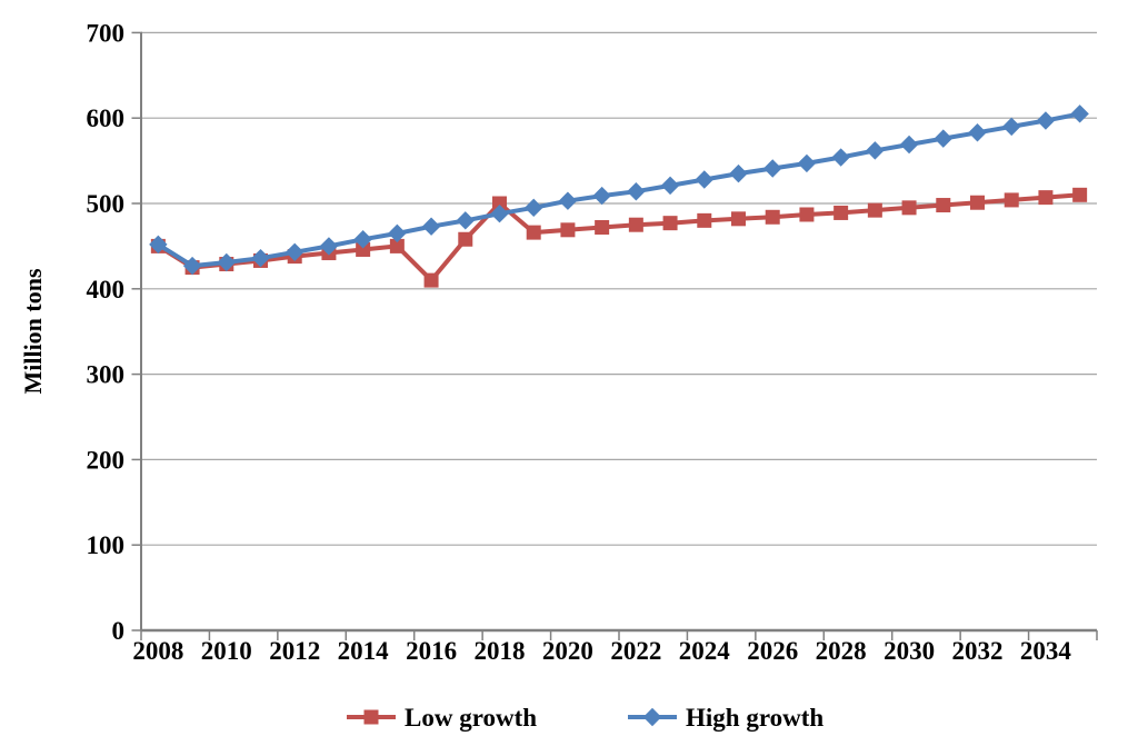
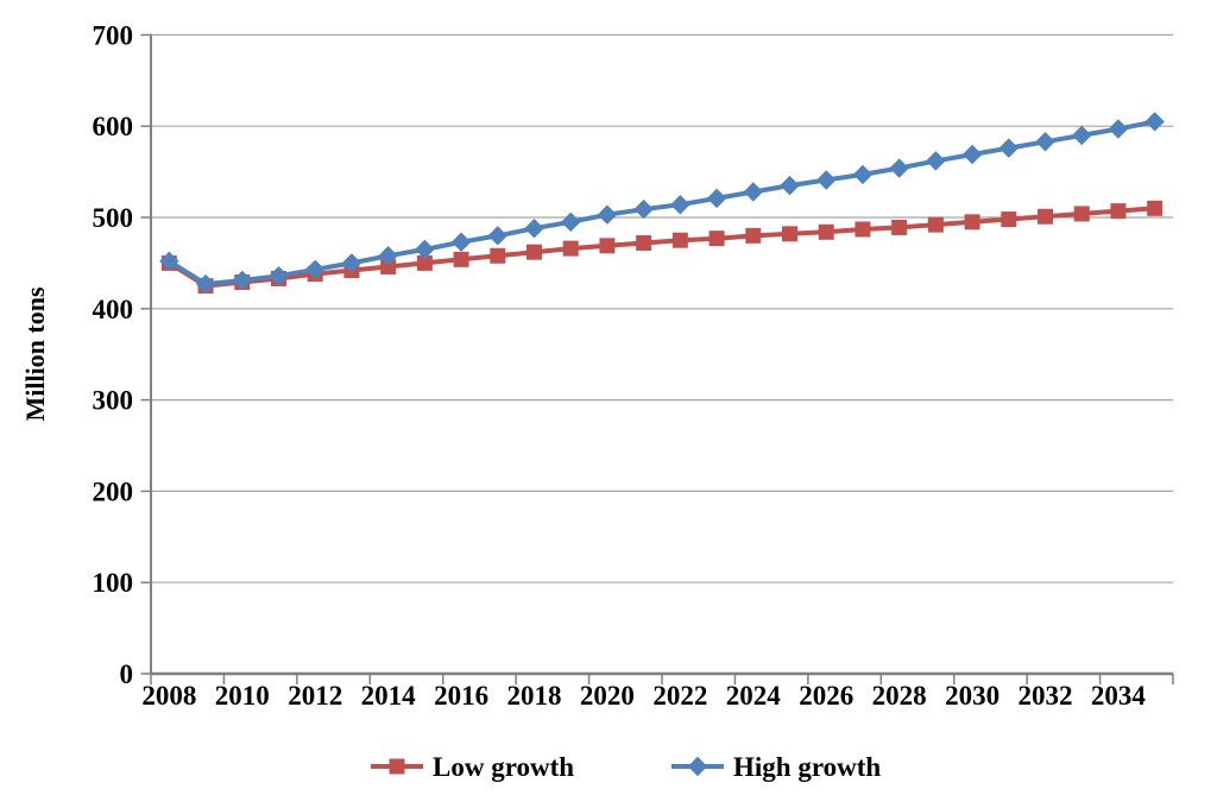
Low growth/2016: 410 -> 450
Low growth/2018: 500 -> 460
